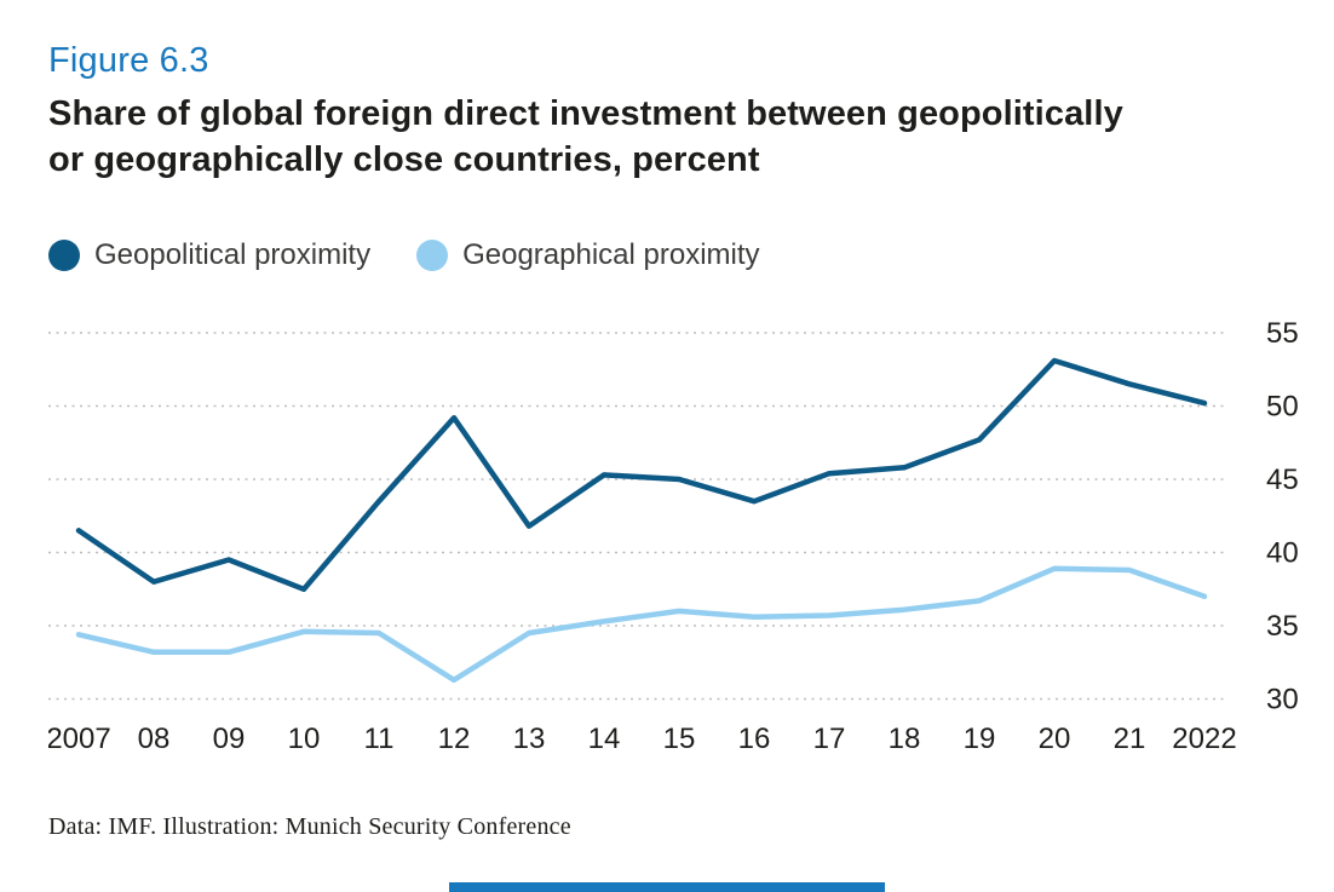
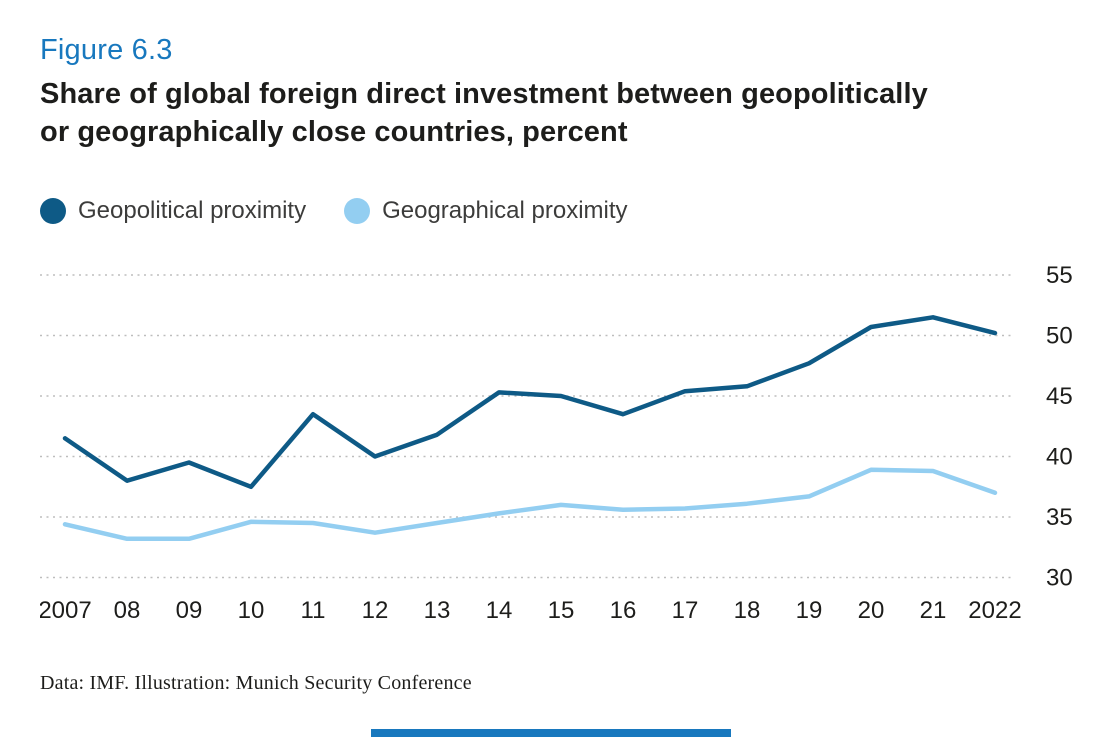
Geopolitical proximity/12: 49.2 -> 40.0
Geographical proximity/12: 31.3 -> 33.7
Geopolitical proximity/20: 53.1 -> 50.7
